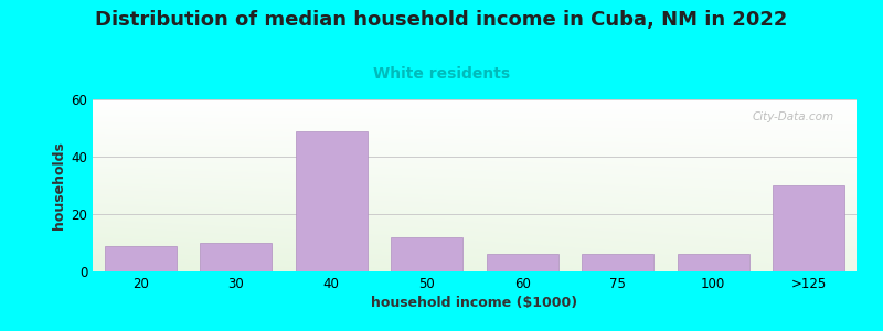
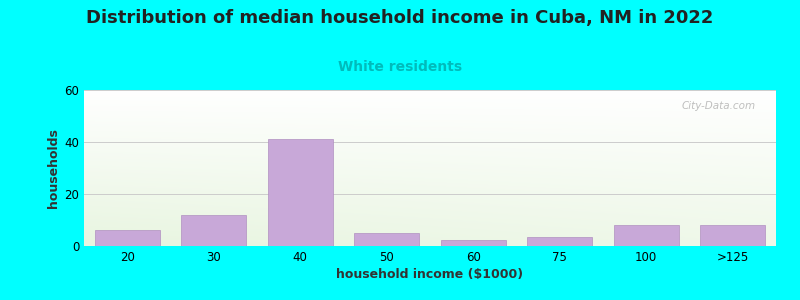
20: 9.0 -> 6.0
30: 10.0 -> 12.0
40: 49.0 -> 41.0
50: 12.0 -> 5.0
60: 6.0 -> 2.5
75: 6.0 -> 3.5
100: 6.0 -> 8.0
>125: 30.0 -> 8.0
